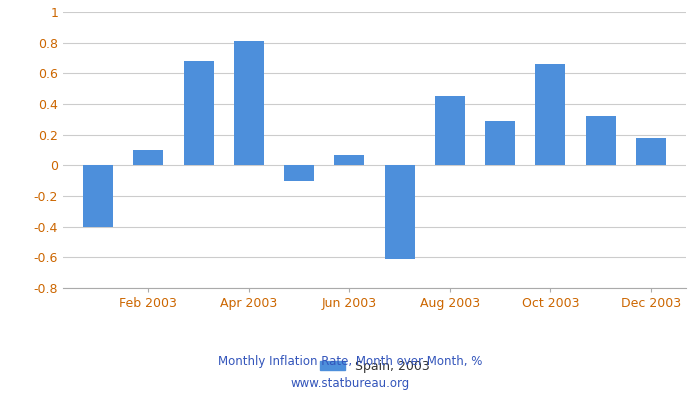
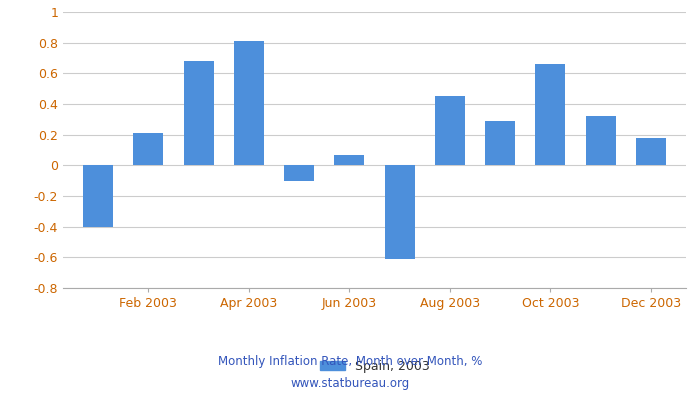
Feb 2003: 0.10 -> 0.21
